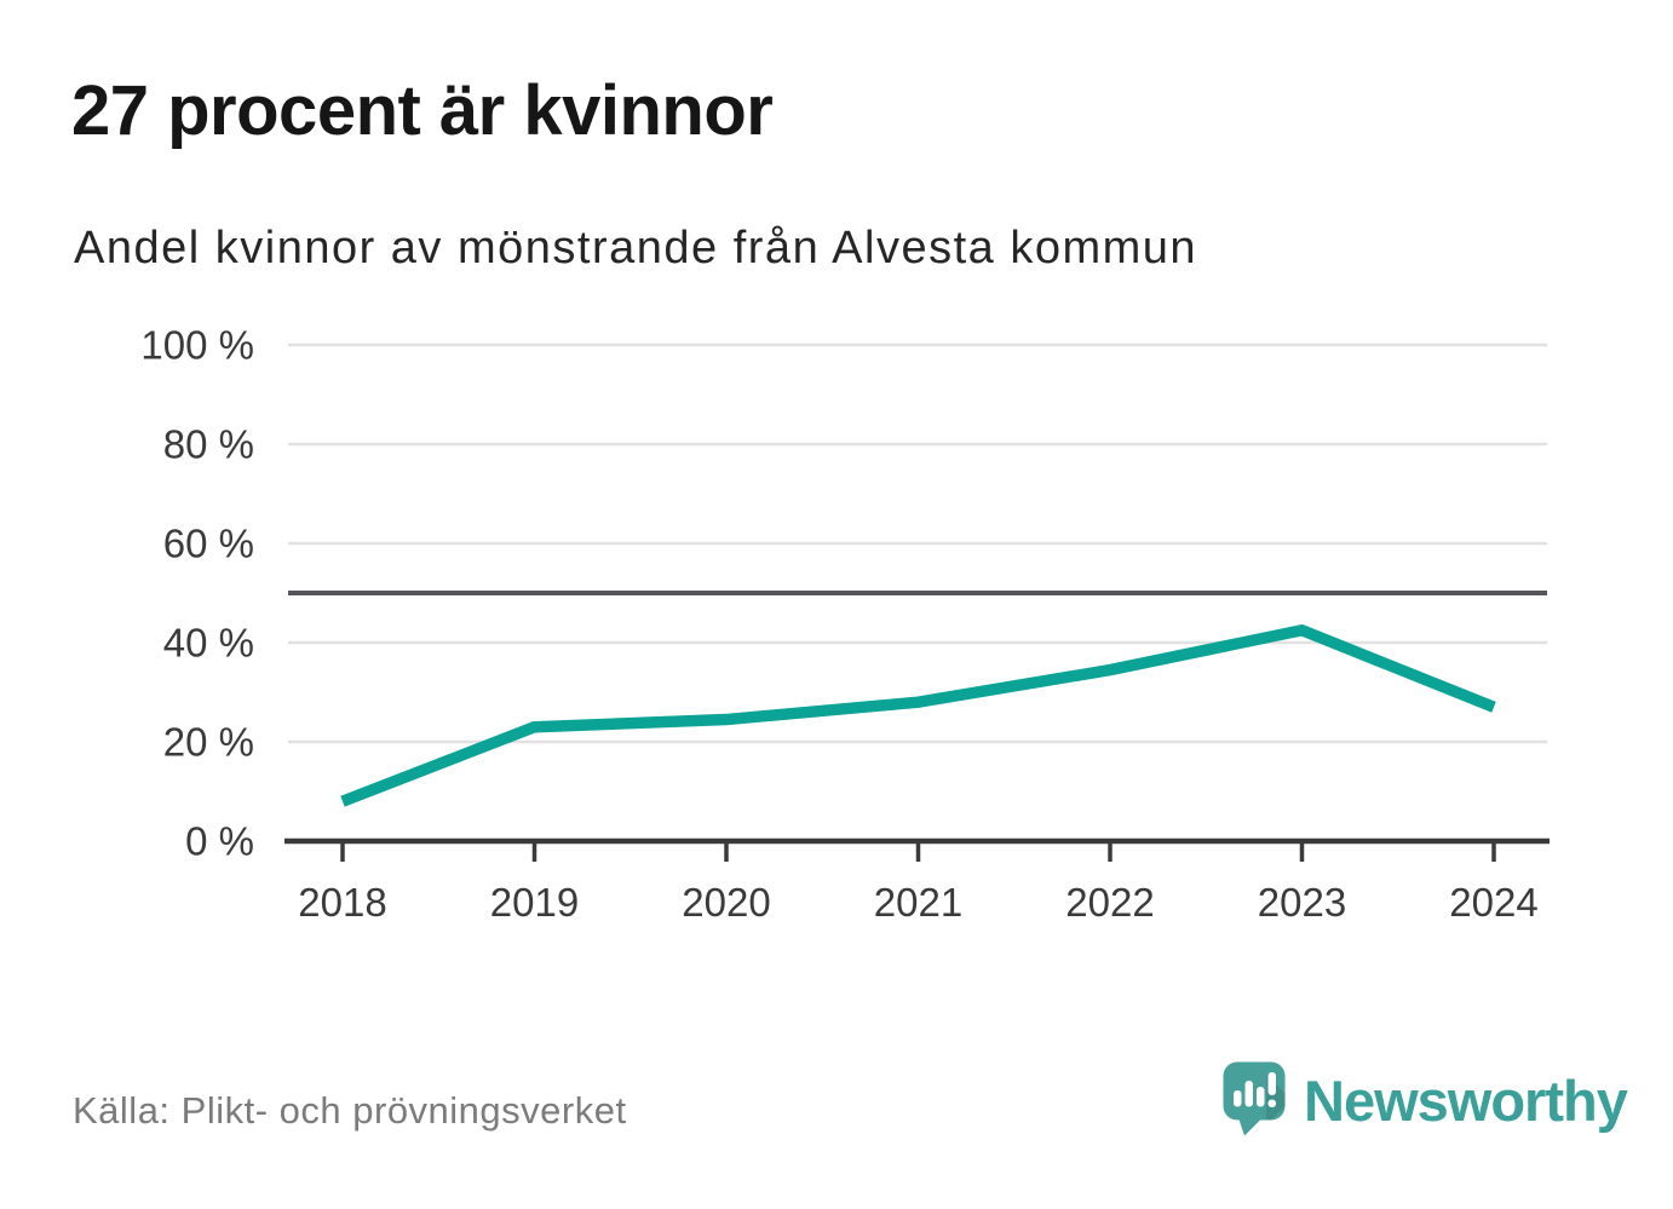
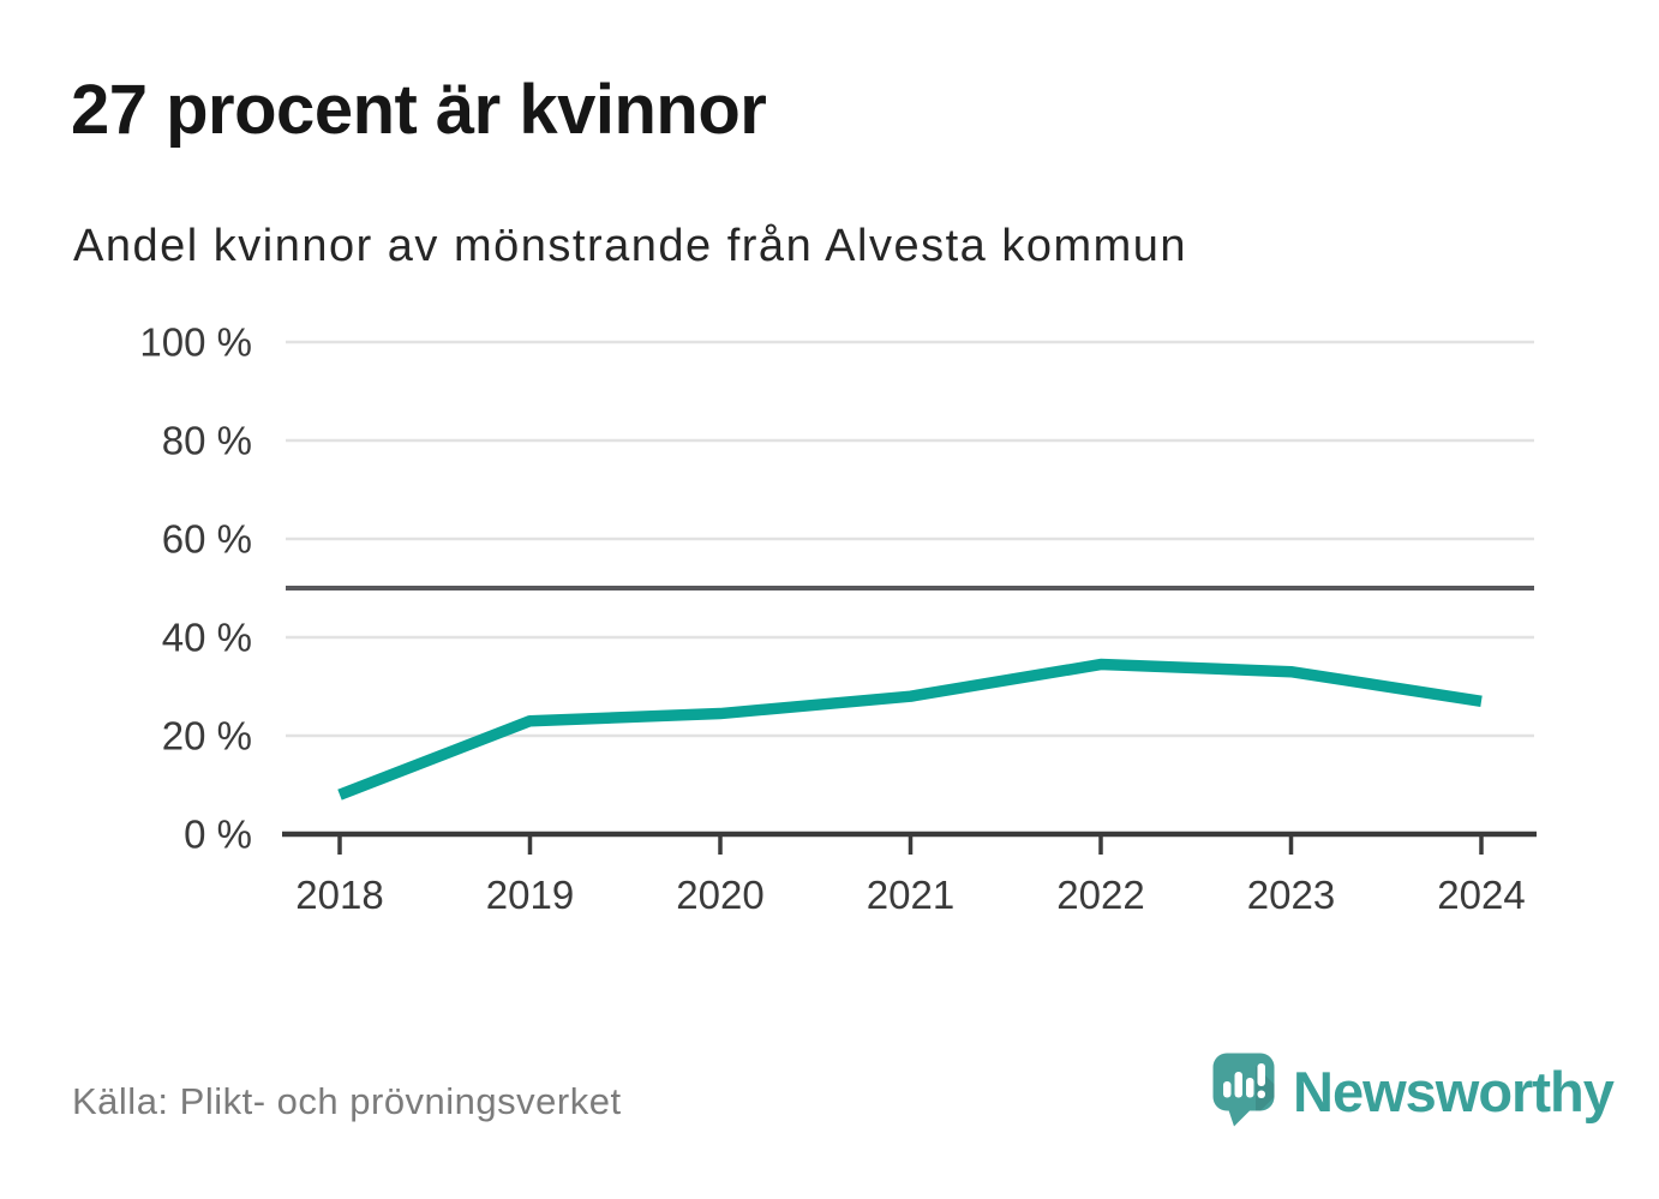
2023: 42% -> 33%
